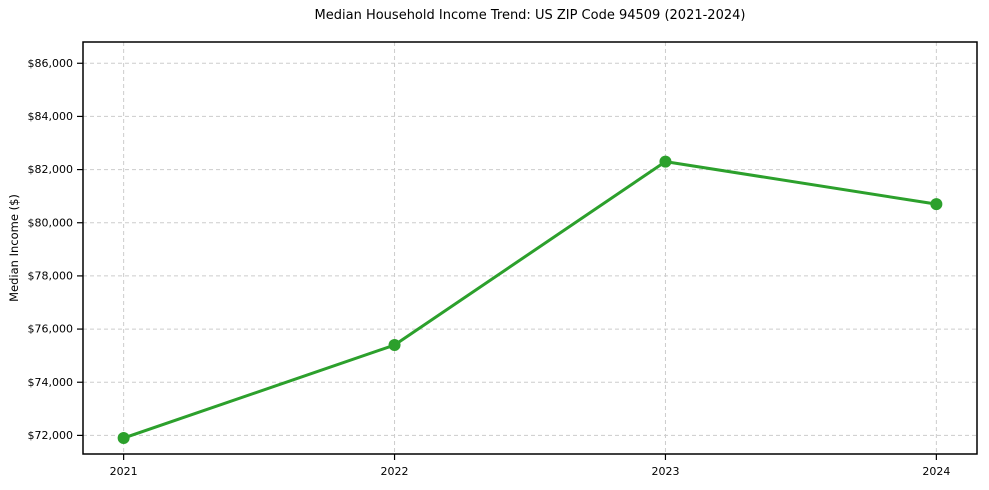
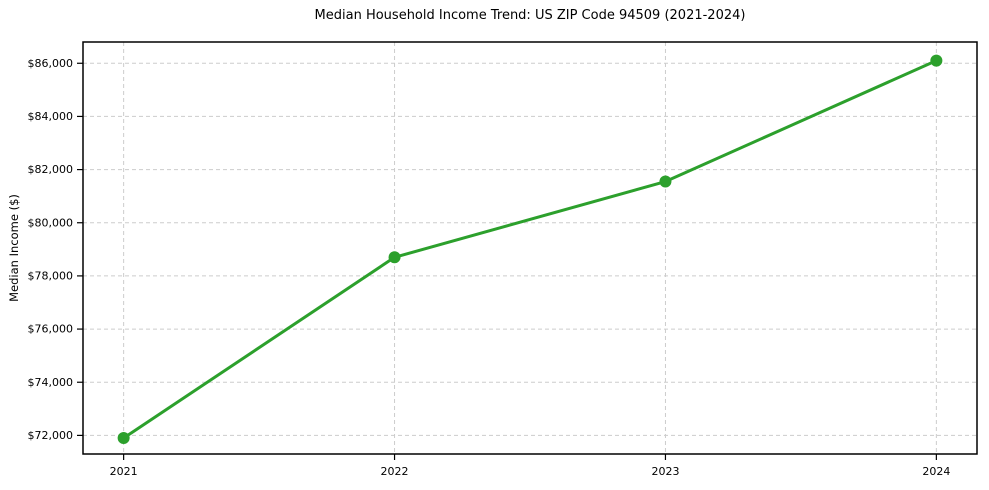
2022: $75400 -> $78700
2023: $82300 -> $81600
2024: $80700 -> $86100
